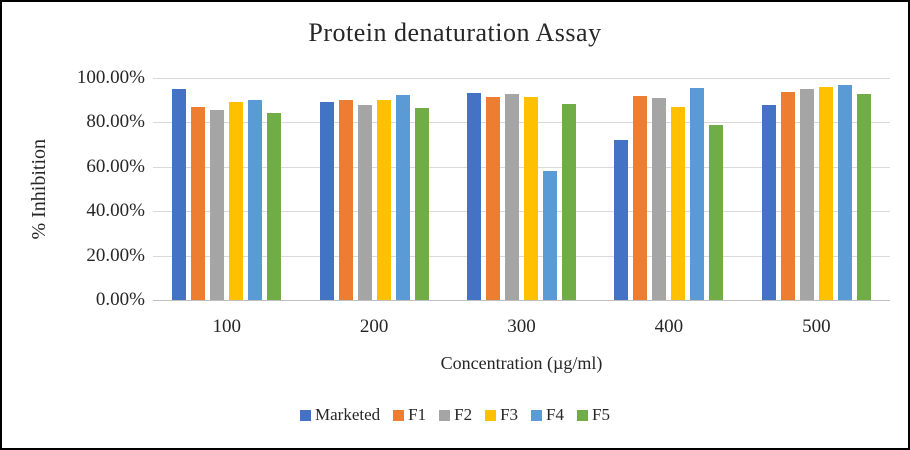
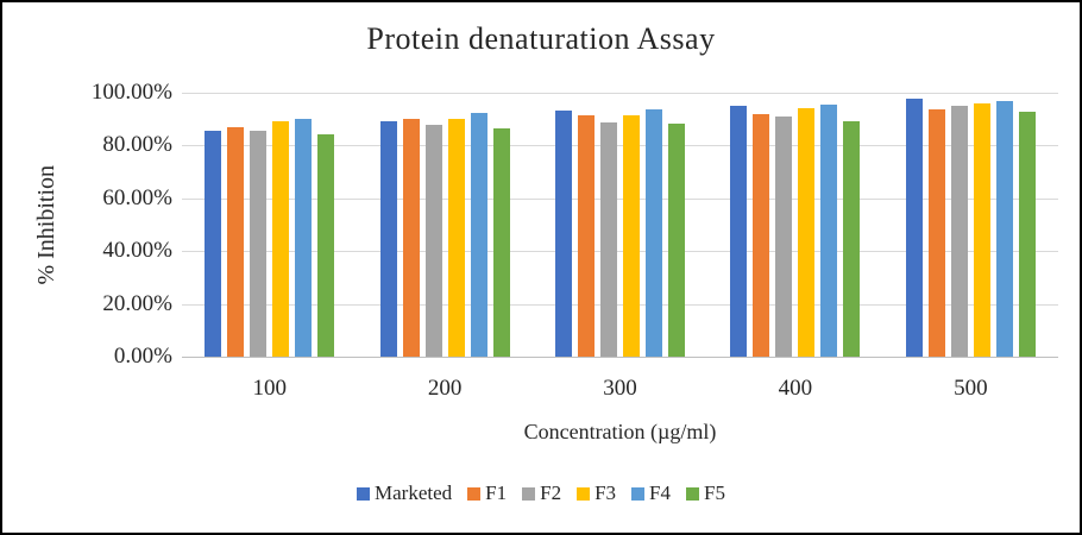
Marketed/100: 95% -> 86%
F2/300: 93% -> 89%
F4/300: 58% -> 94%
Marketed/400: 72% -> 95%
F3/400: 87% -> 94%
F5/400: 79% -> 89%
Marketed/500: 88% -> 98%
